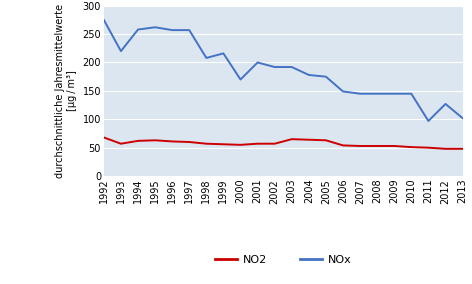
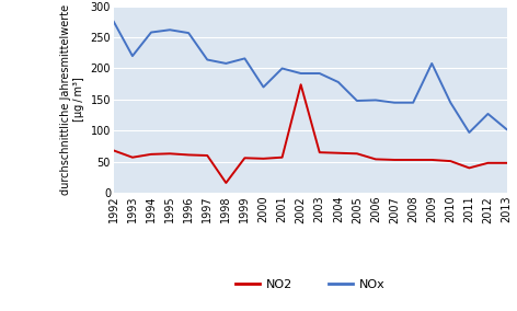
NOx/1997: 257 -> 214
NO2/1998: 57 -> 16
NO2/2002: 57 -> 174
NOx/2005: 175 -> 148
NOx/2009: 145 -> 208
NO2/2011: 50 -> 40
